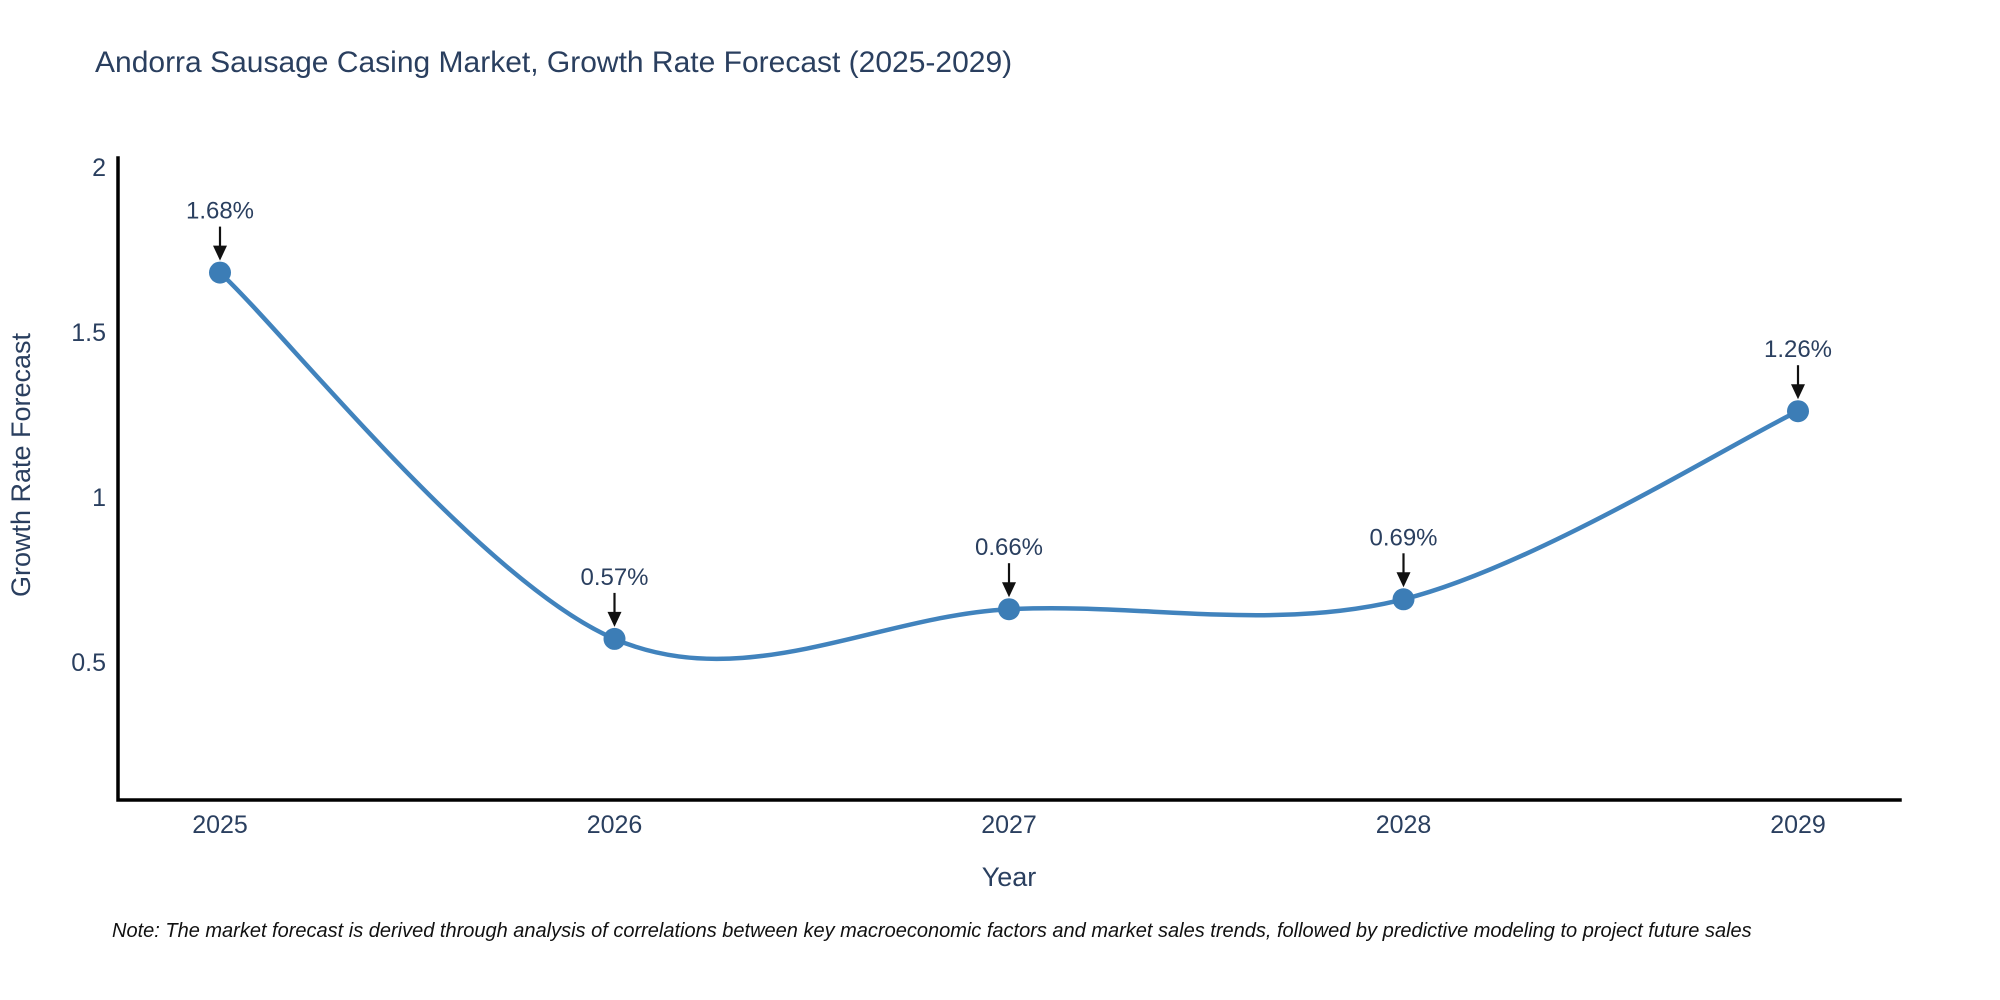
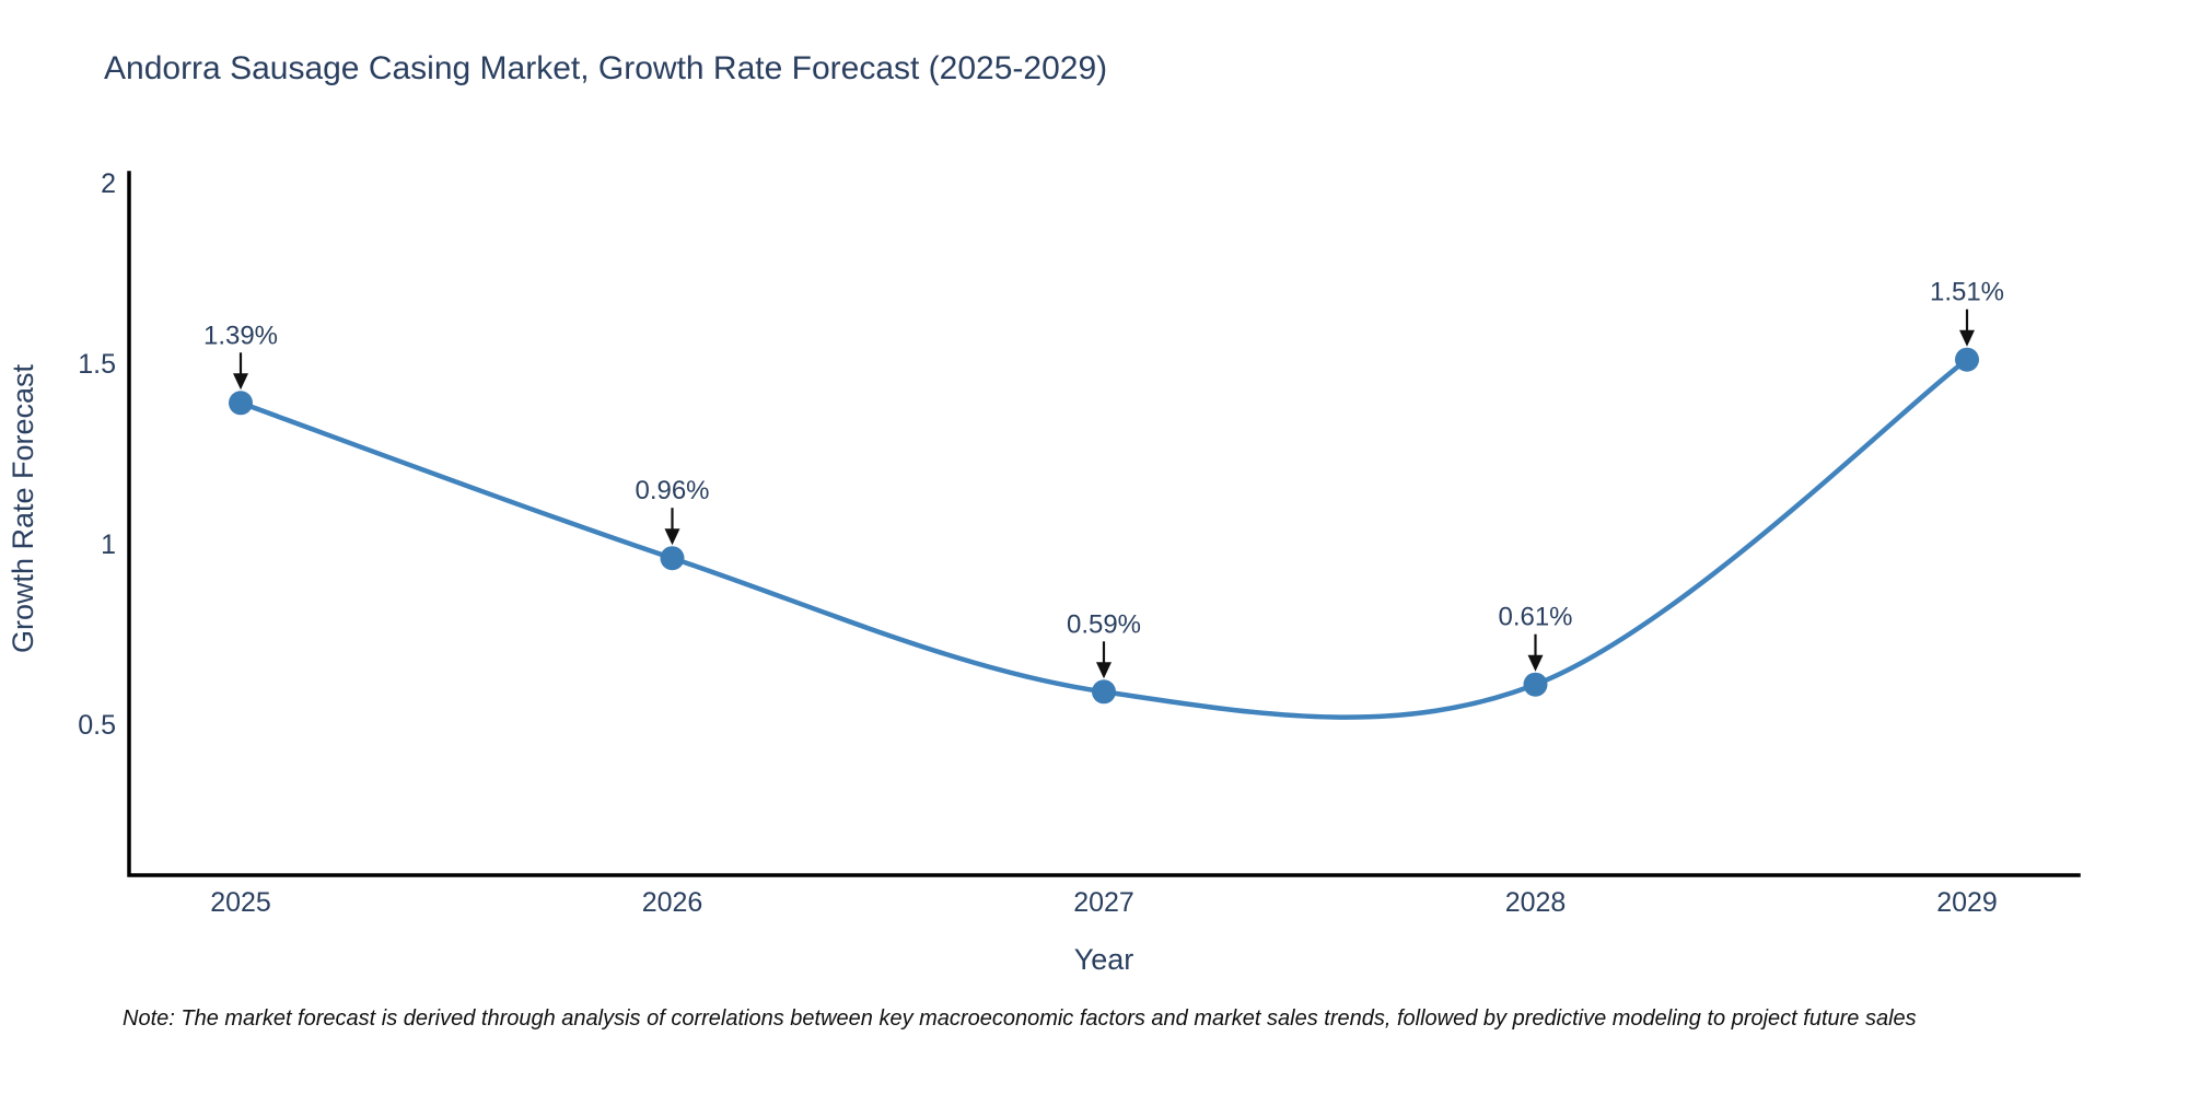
2025: 1.68% -> 1.39%
2026: 0.57% -> 0.96%
2027: 0.66% -> 0.59%
2028: 0.69% -> 0.61%
2029: 1.26% -> 1.51%
